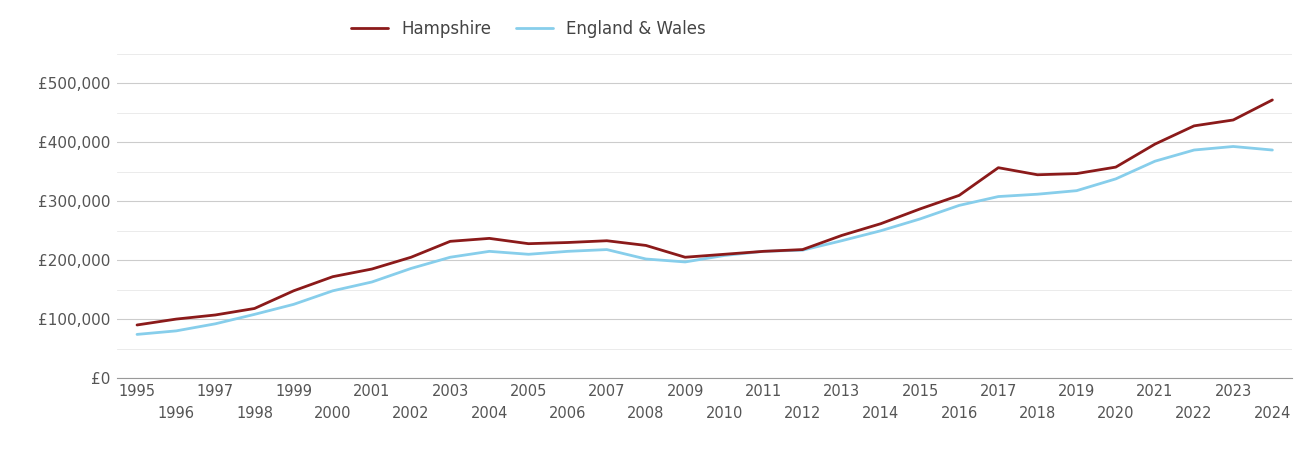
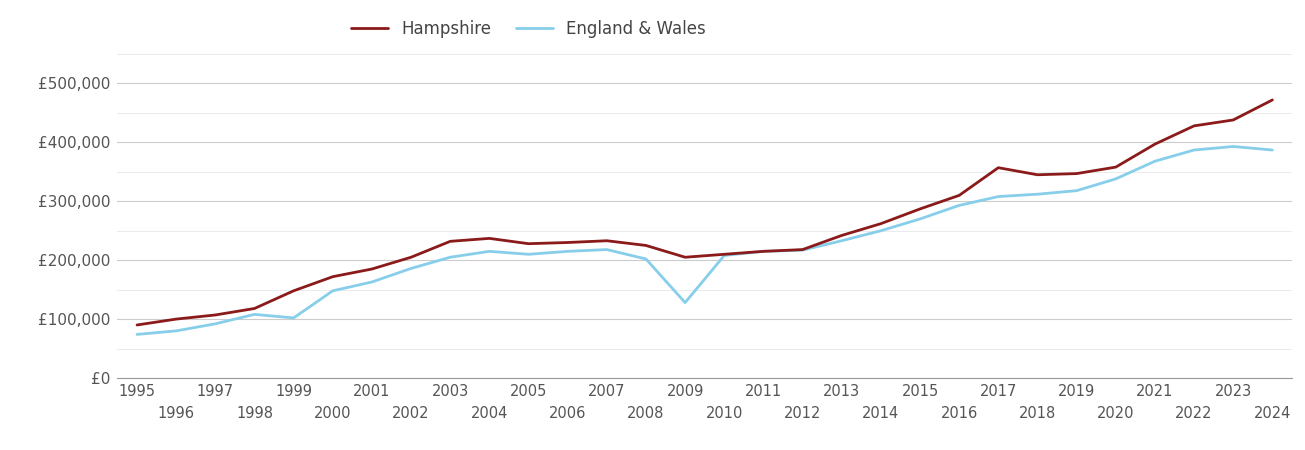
England & Wales/1999: £125,000 -> £102,000
England & Wales/2009: £197,000 -> £128,000
